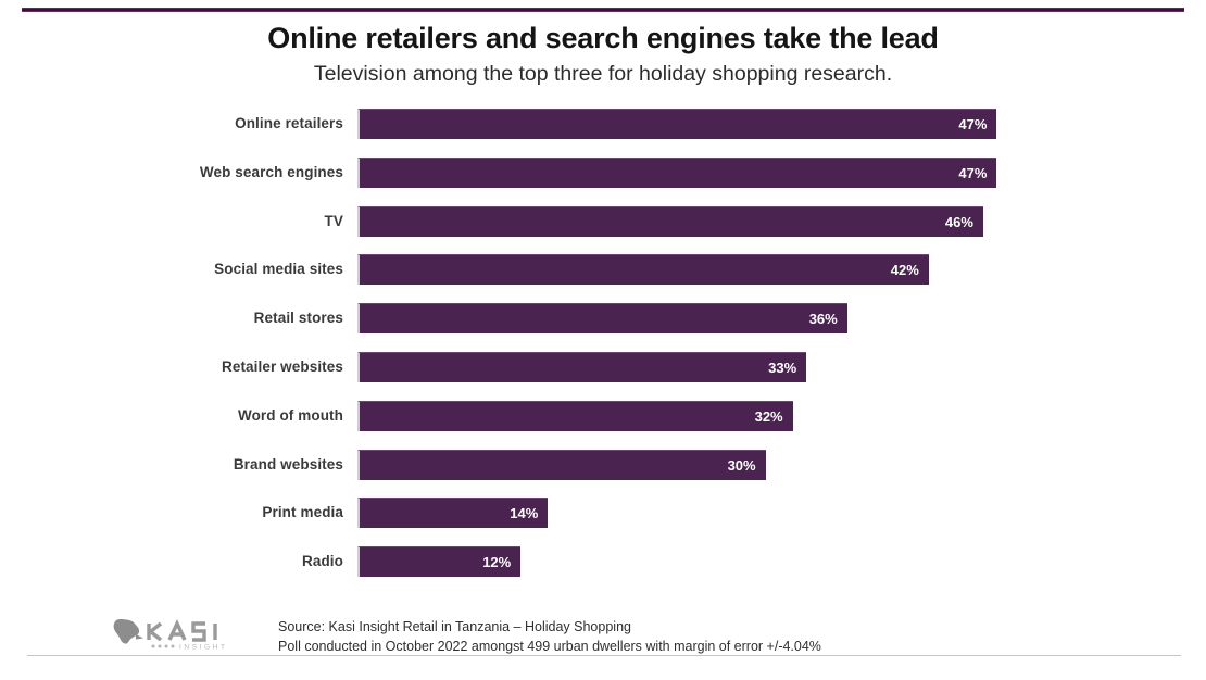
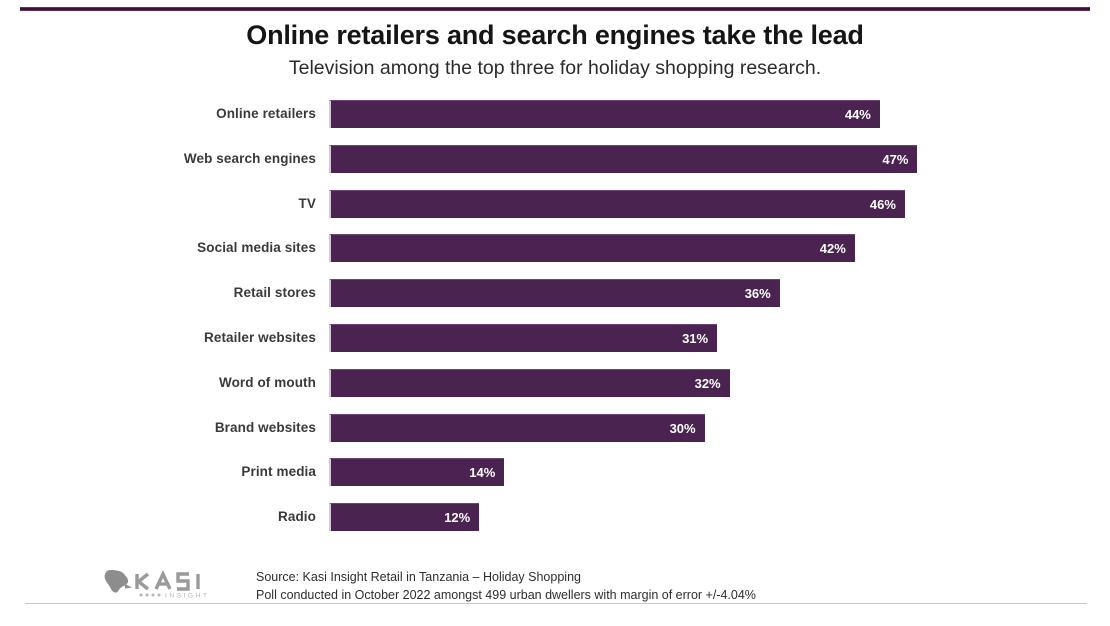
Online retailers: 47% -> 44%
Retailer websites: 33% -> 31%
